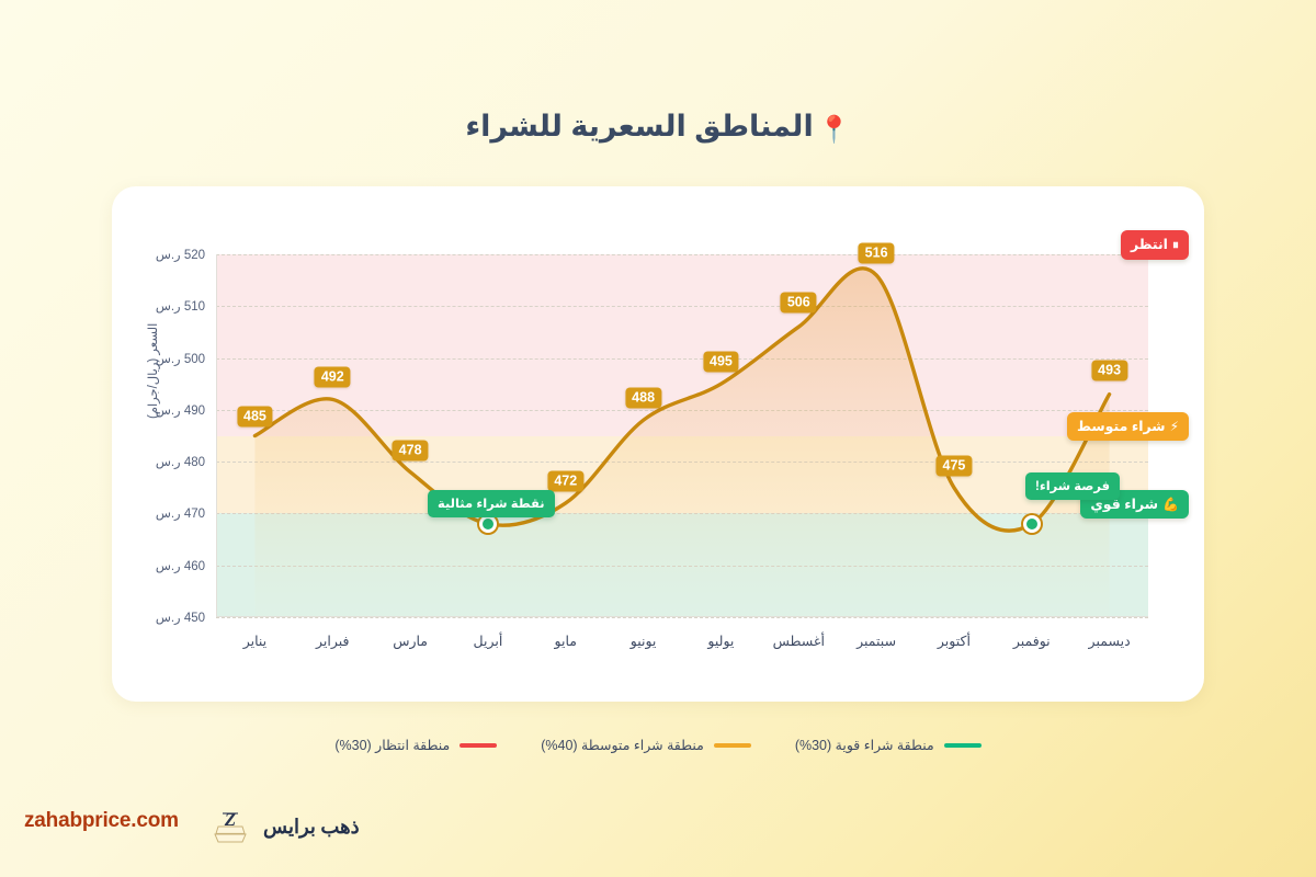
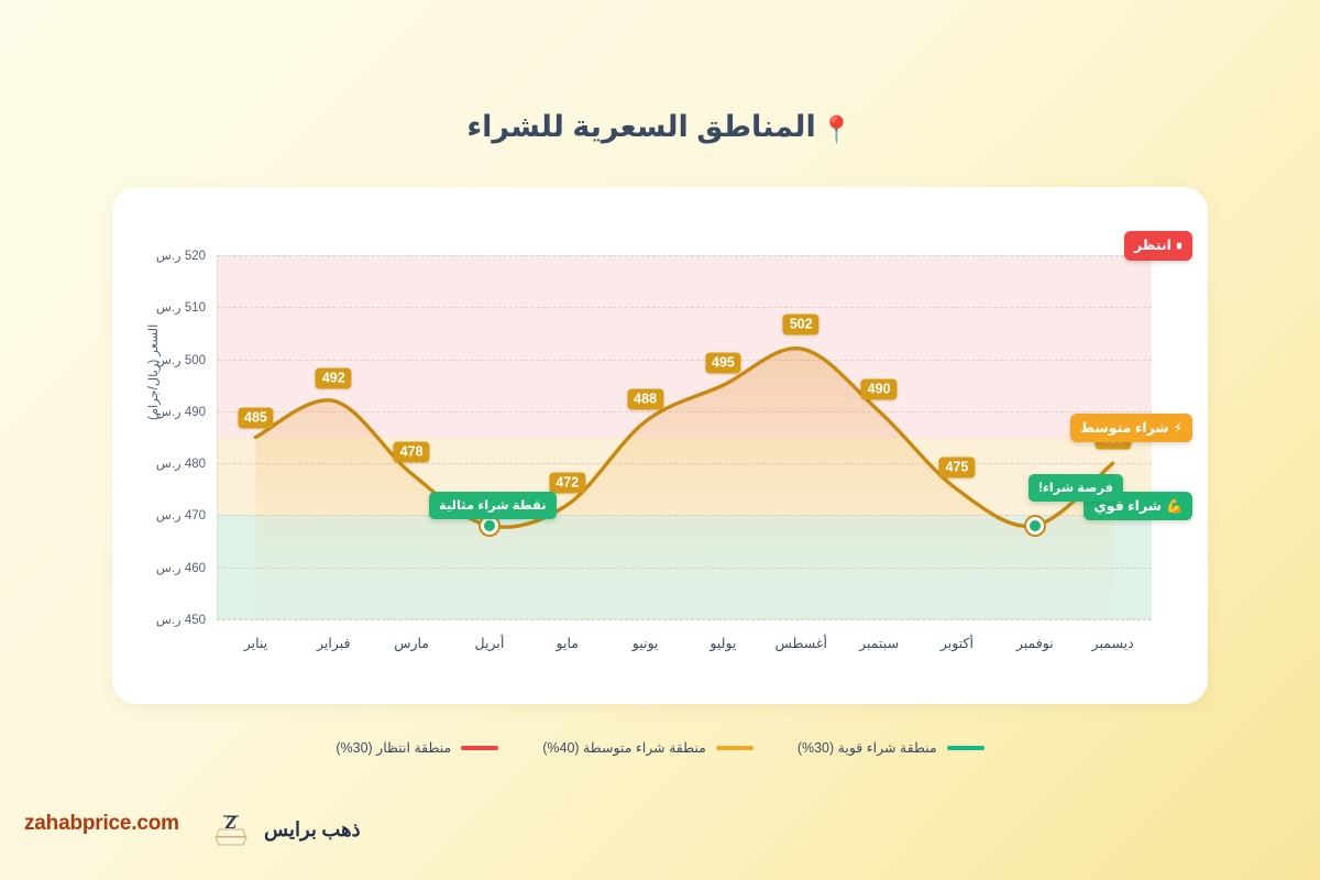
أغسطس: 506 -> 502
سبتمبر: 516 -> 490
ديسمبر: 493 -> 480
